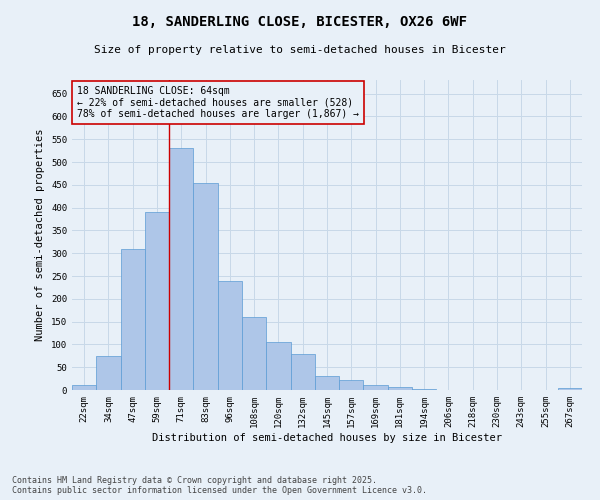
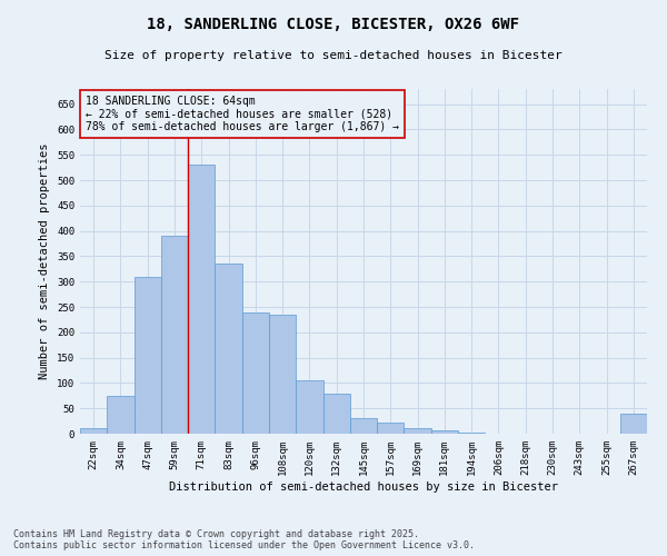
83sqm: 455 -> 335
108sqm: 160 -> 235
267sqm: 4 -> 40
